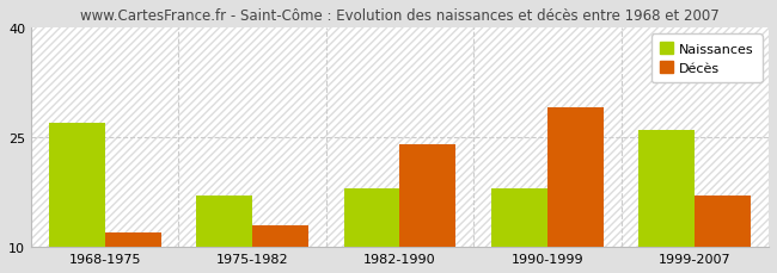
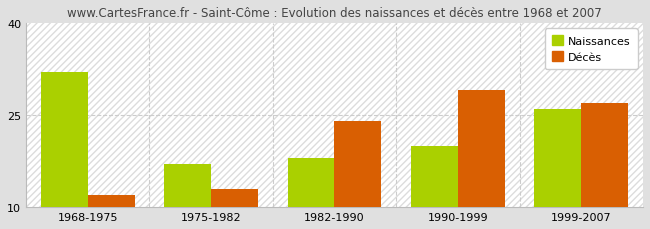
Naissances/1968-1975: 27 -> 32
Naissances/1990-1999: 18 -> 20
Décès/1999-2007: 17 -> 27
